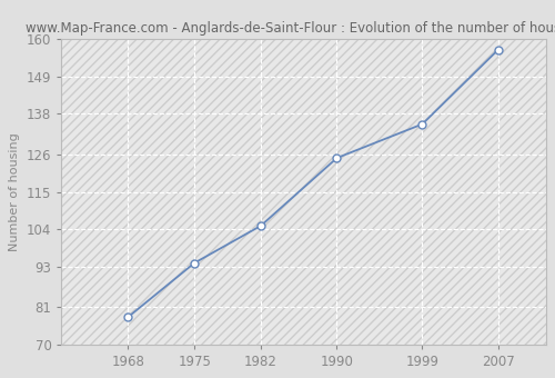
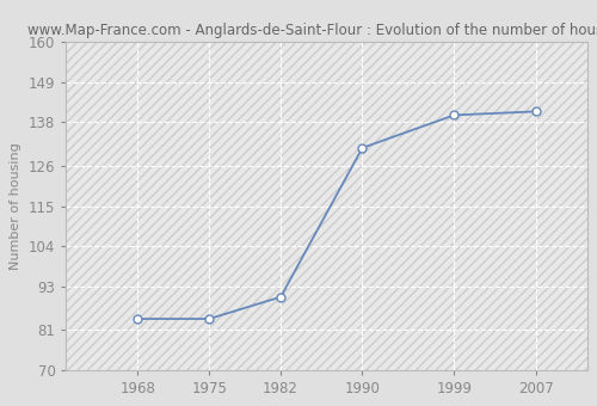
1968: 78 -> 84
1975: 94 -> 84
1982: 105 -> 90
1990: 125 -> 131
1999: 135 -> 140
2007: 157 -> 141
